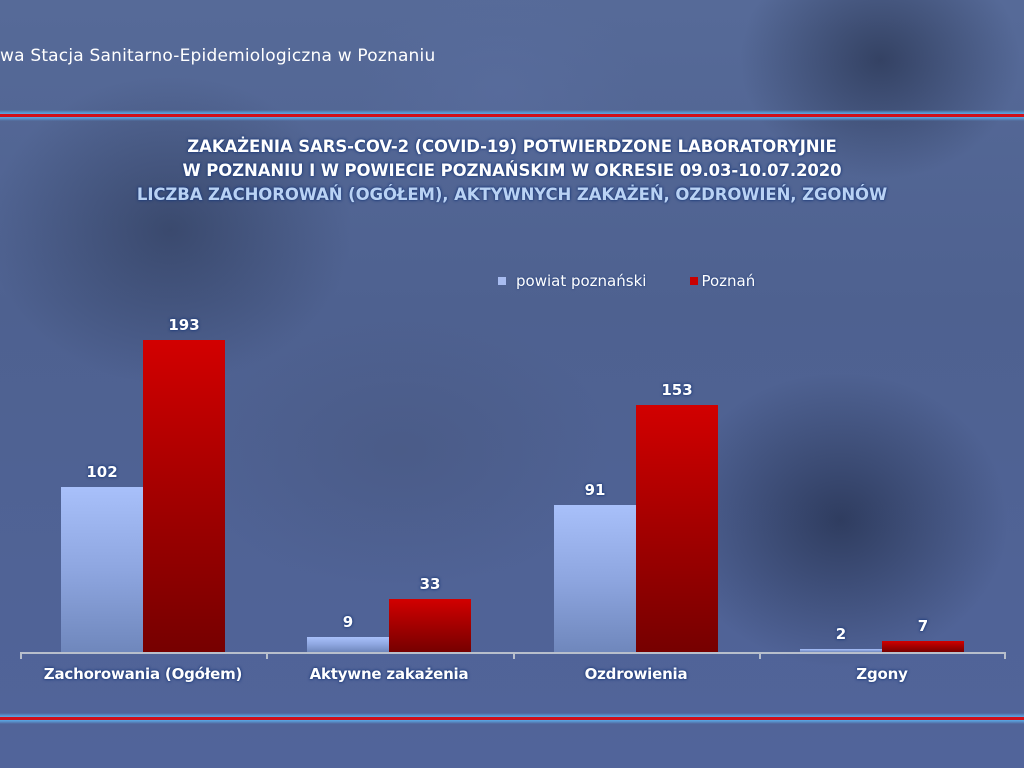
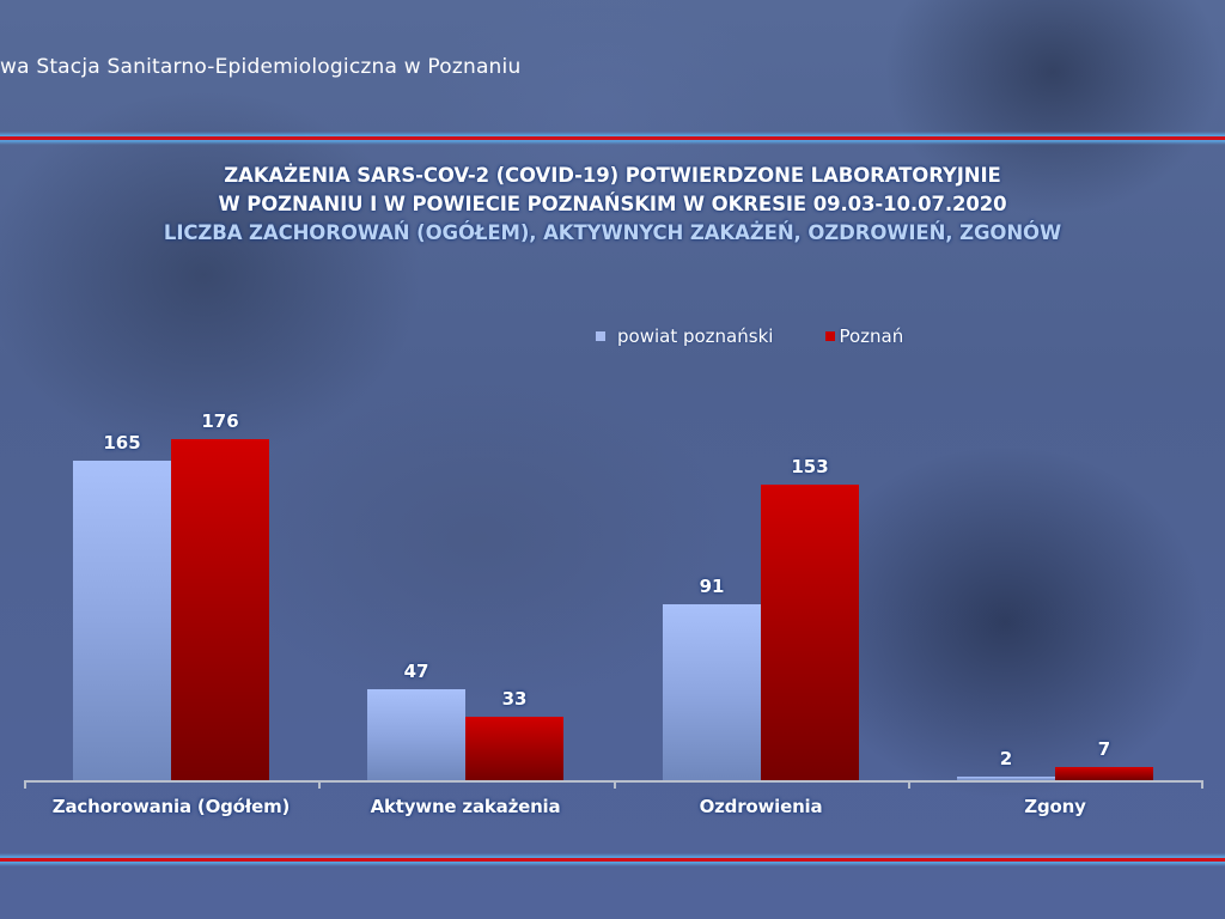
powiat poznański/Zachorowania (Ogółem): 102 -> 165
Poznań/Zachorowania (Ogółem): 193 -> 176
powiat poznański/Aktywne zakażenia: 9 -> 47
